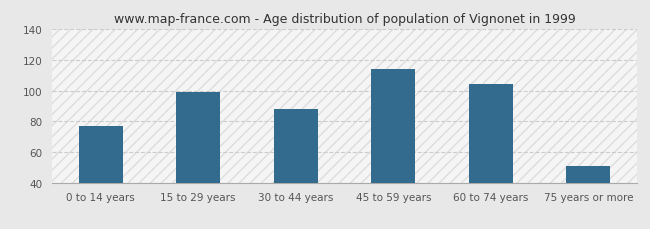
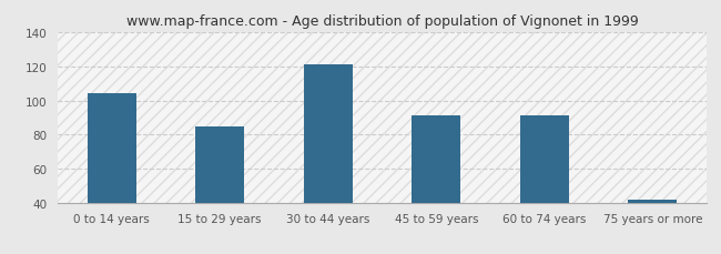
0 to 14 years: 77 -> 104
15 to 29 years: 99 -> 85
30 to 44 years: 88 -> 121
45 to 59 years: 114 -> 91
60 to 74 years: 104 -> 91
75 years or more: 51 -> 42
